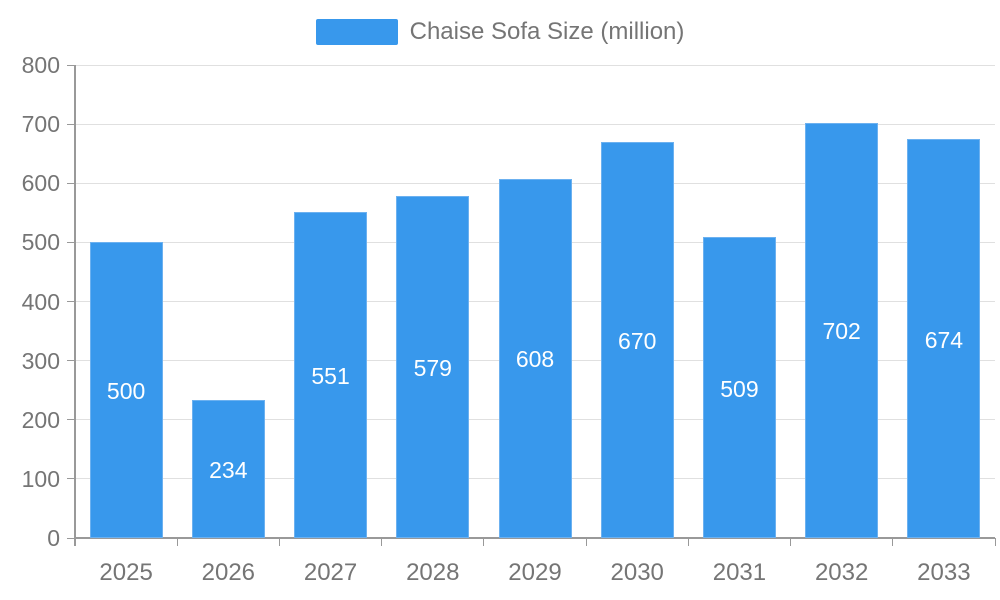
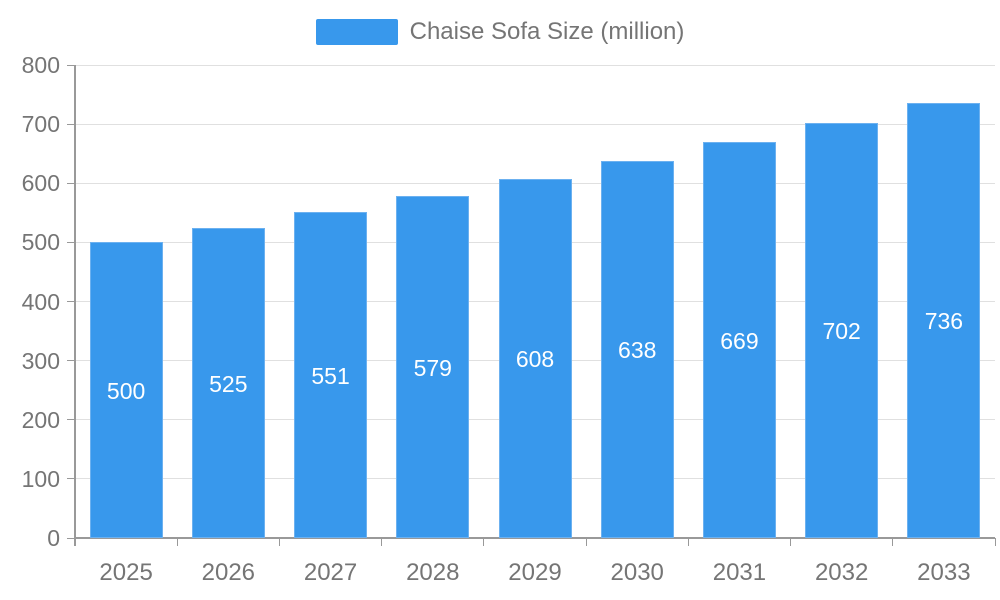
2026: 234 -> 525
2030: 670 -> 638
2031: 509 -> 669
2033: 674 -> 736
